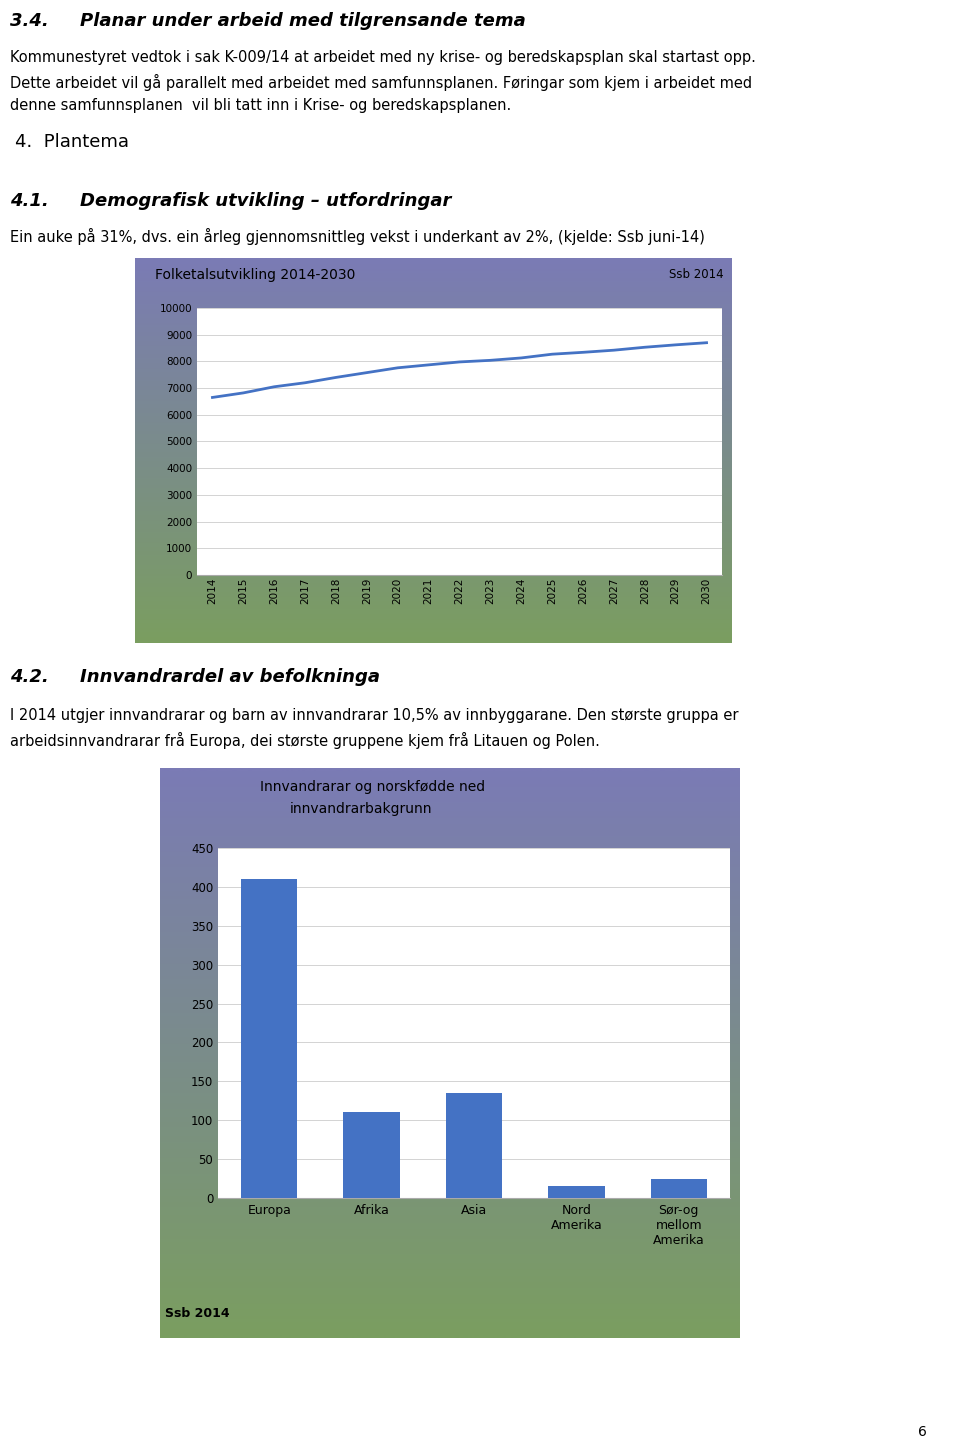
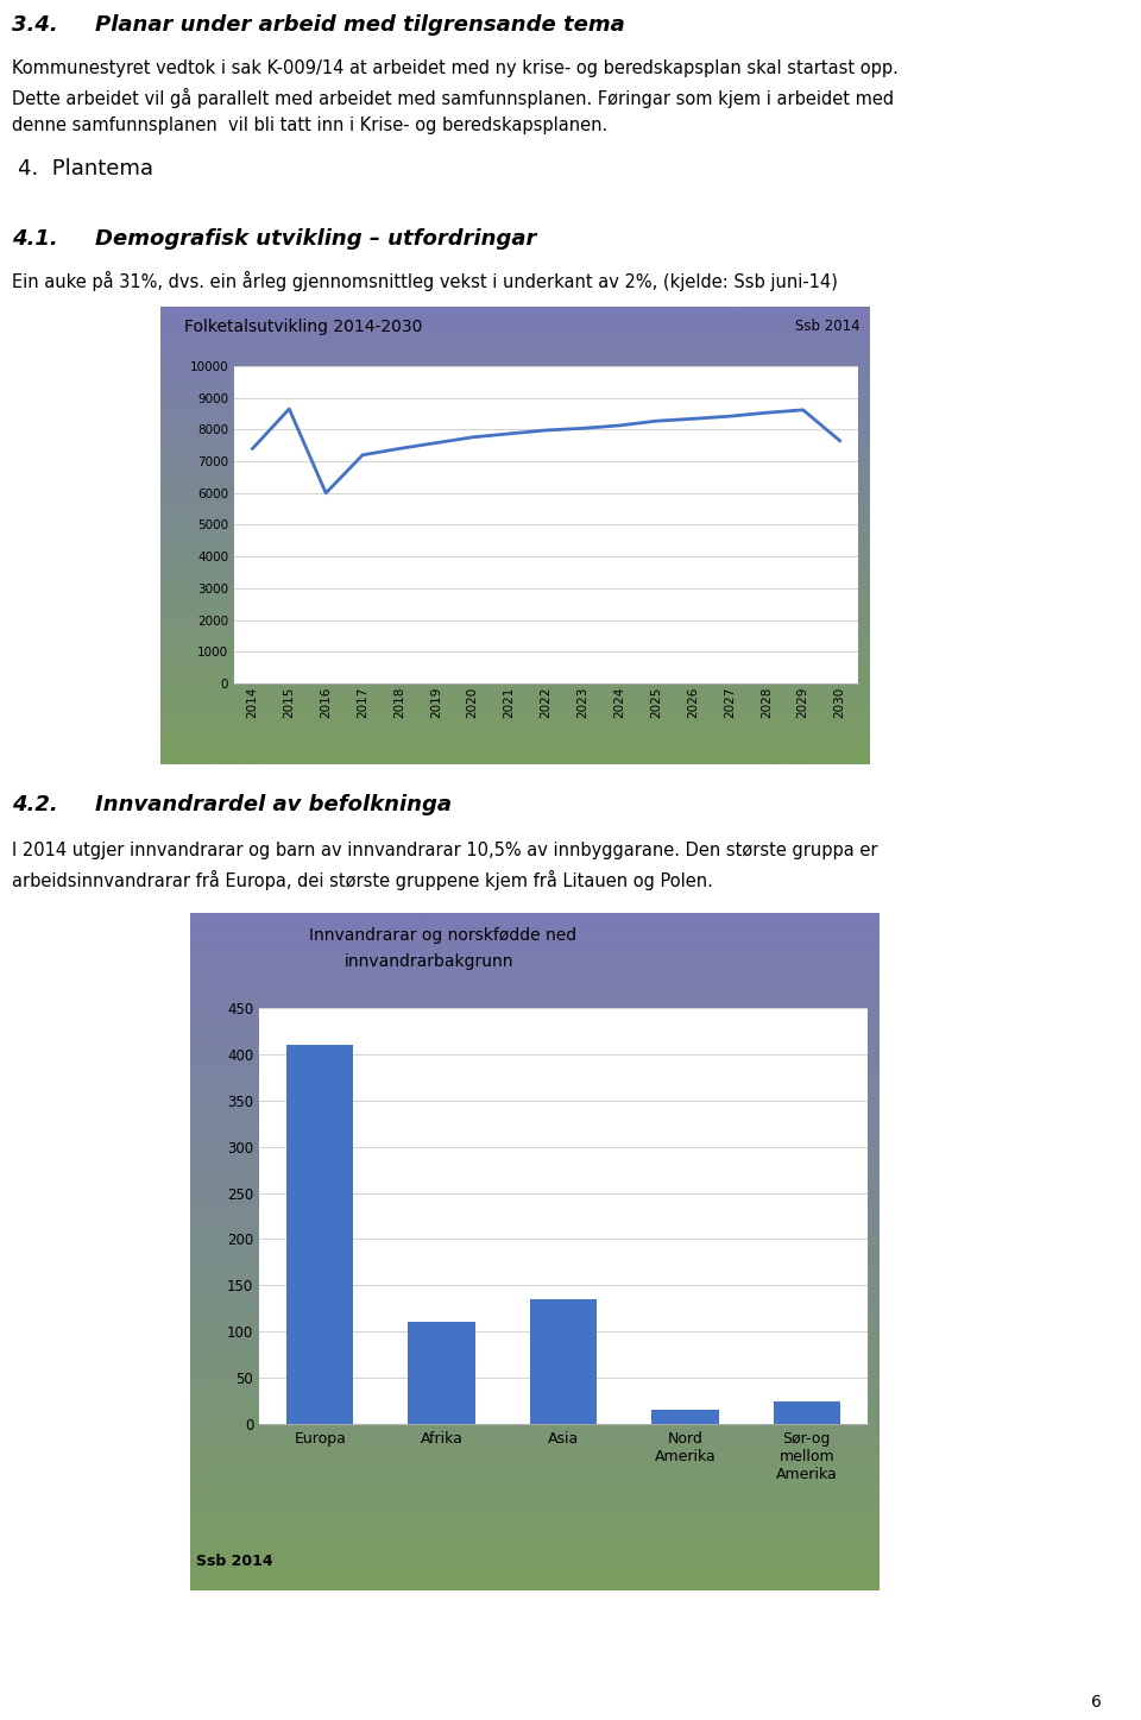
2014: 6650 -> 7400
2015: 6820 -> 8650
2016: 7050 -> 6000
2030: 8700 -> 7650
